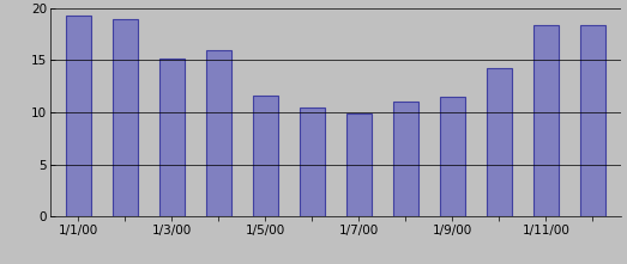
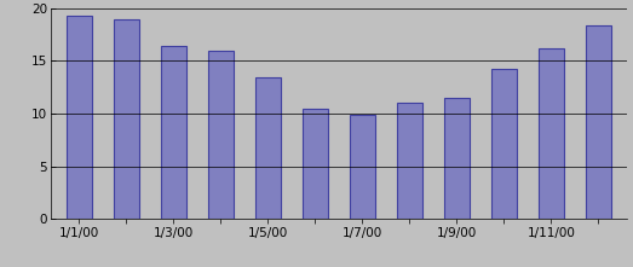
1/3/00: 15.2 -> 16.4
1/5/00: 11.6 -> 13.4
1/11/00: 18.4 -> 16.2
